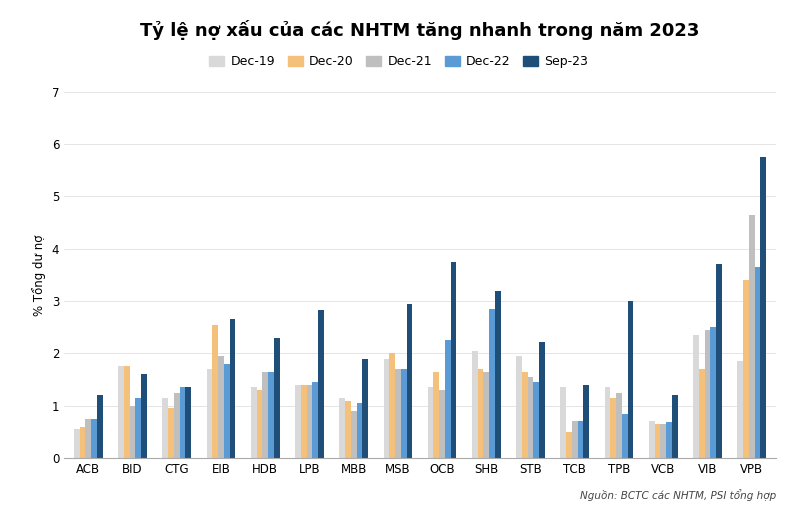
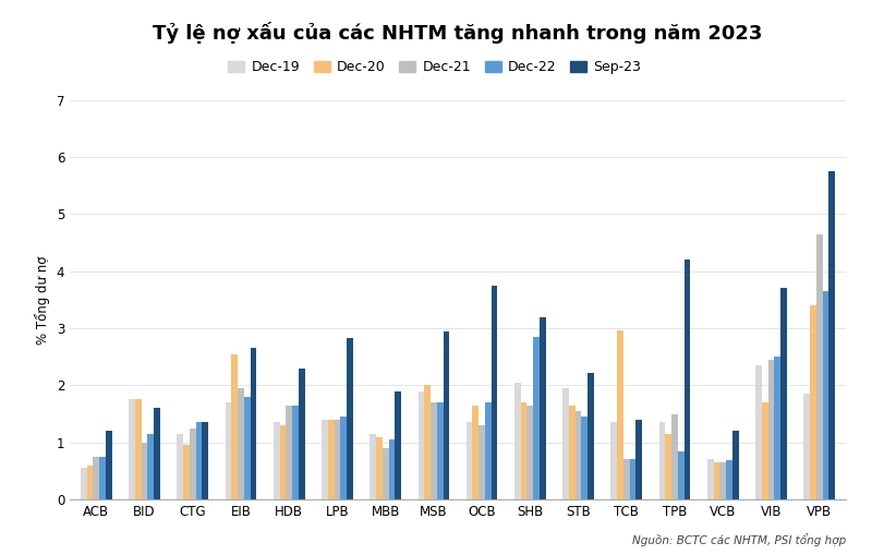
Dec-22/OCB: 2.25 -> 1.70
Dec-20/TCB: 0.50 -> 2.96
Dec-21/TPB: 1.25 -> 1.50
Sep-23/TPB: 3.00 -> 4.20
